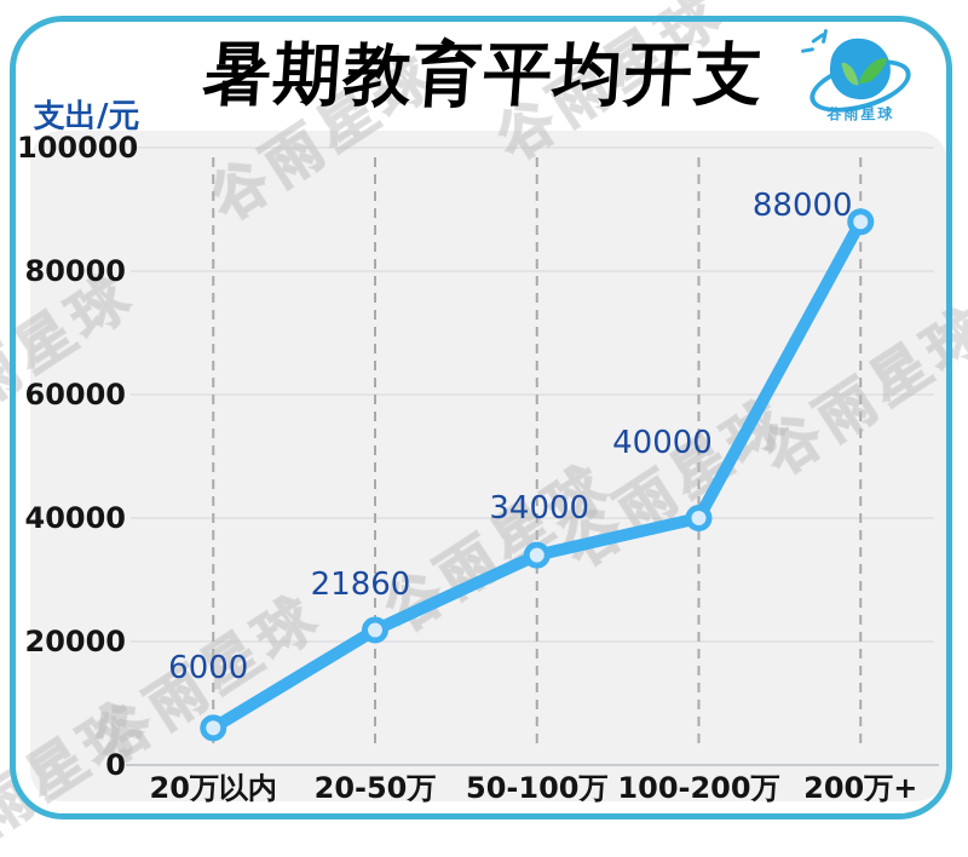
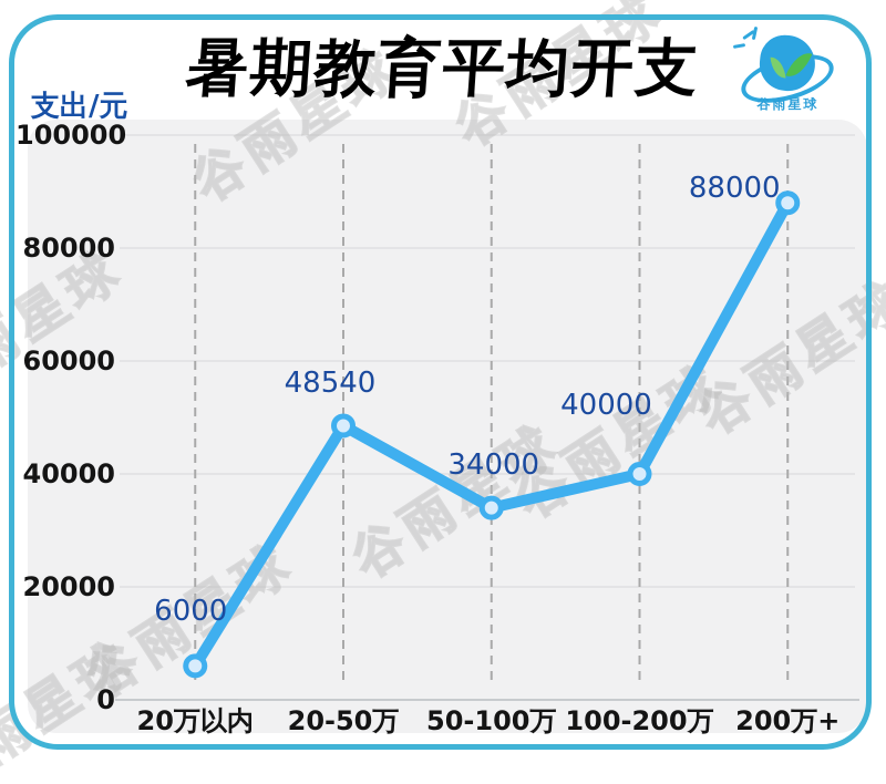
20-50万: 21860 -> 48540
